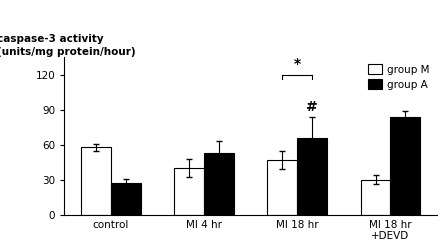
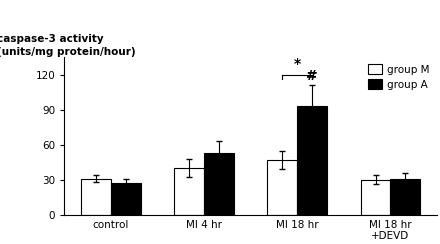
group M/control: 58 -> 31
group A/MI 18 hr: 66 -> 93
group A/MI 18 hr +DEVD: 84 -> 31
